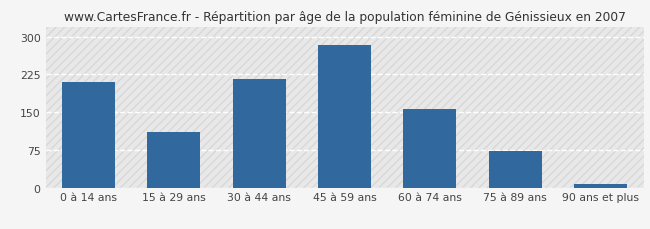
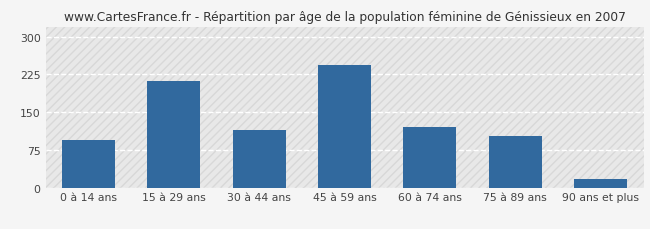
0 à 14 ans: 210 -> 94
15 à 29 ans: 110 -> 212
30 à 44 ans: 215 -> 114
45 à 59 ans: 283 -> 244
60 à 74 ans: 157 -> 120
75 à 89 ans: 72 -> 102
90 ans et plus: 8 -> 18
